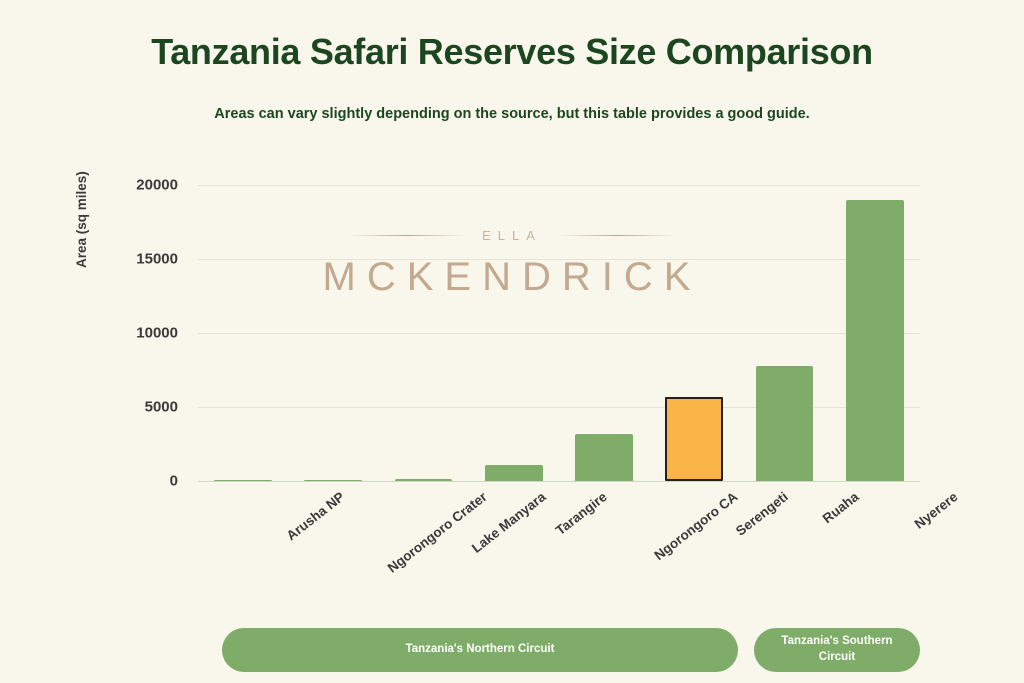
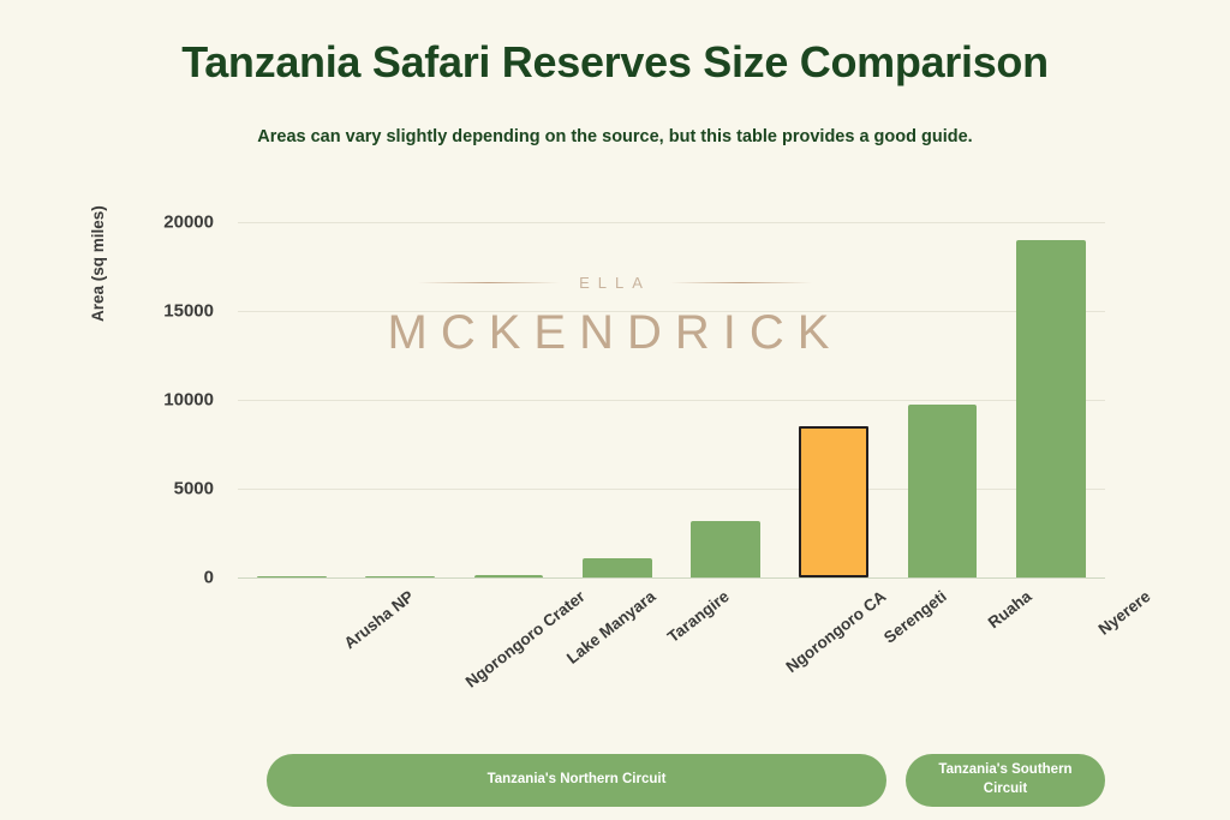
Serengeti: 5700 -> 8500
Ruaha: 7800 -> 9700
